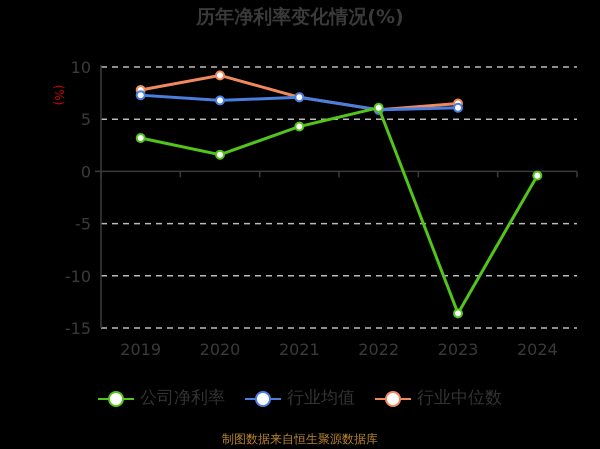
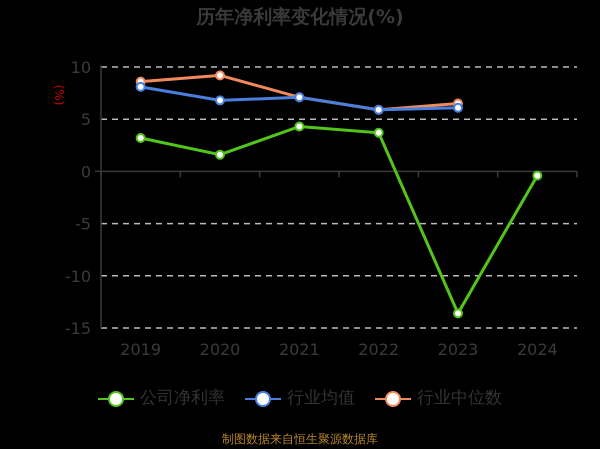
行业均值/2019: 7.3 -> 8.1
行业中位数/2019: 7.8 -> 8.6
公司净利率/2022: 6.1 -> 3.7
